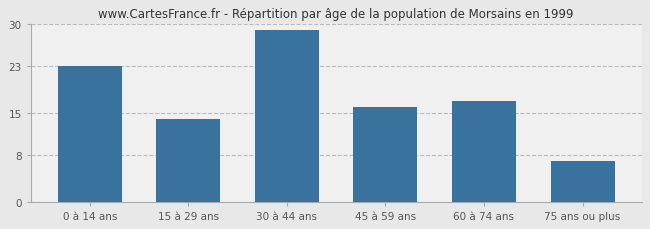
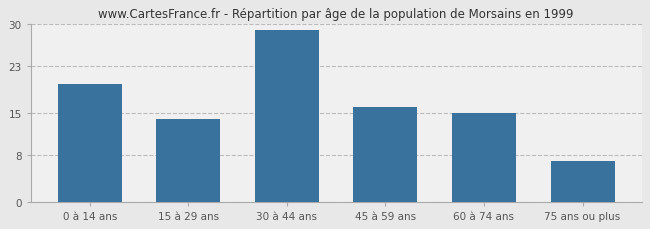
0 à 14 ans: 23 -> 20
60 à 74 ans: 17 -> 15
